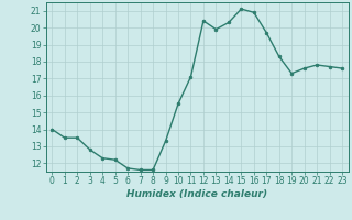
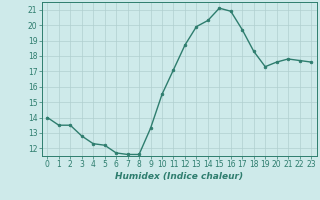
12: 20.4 -> 18.7
